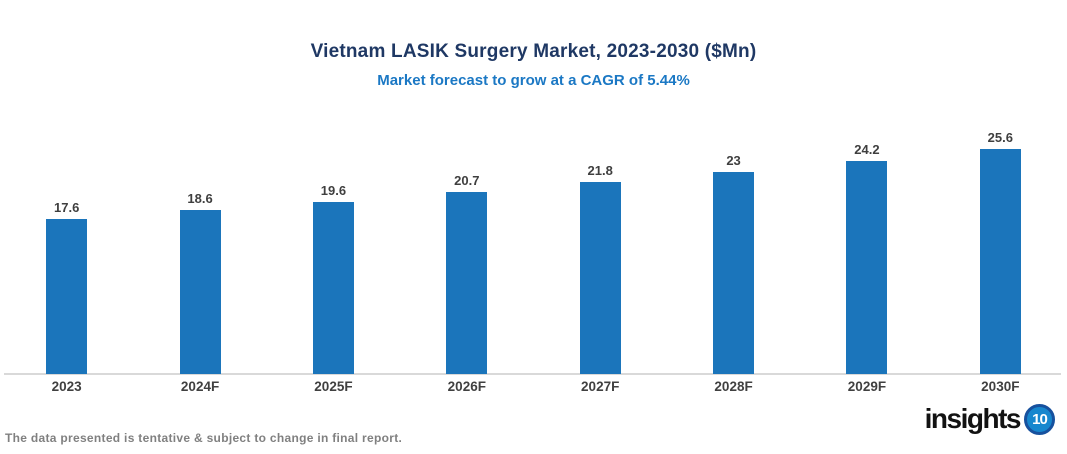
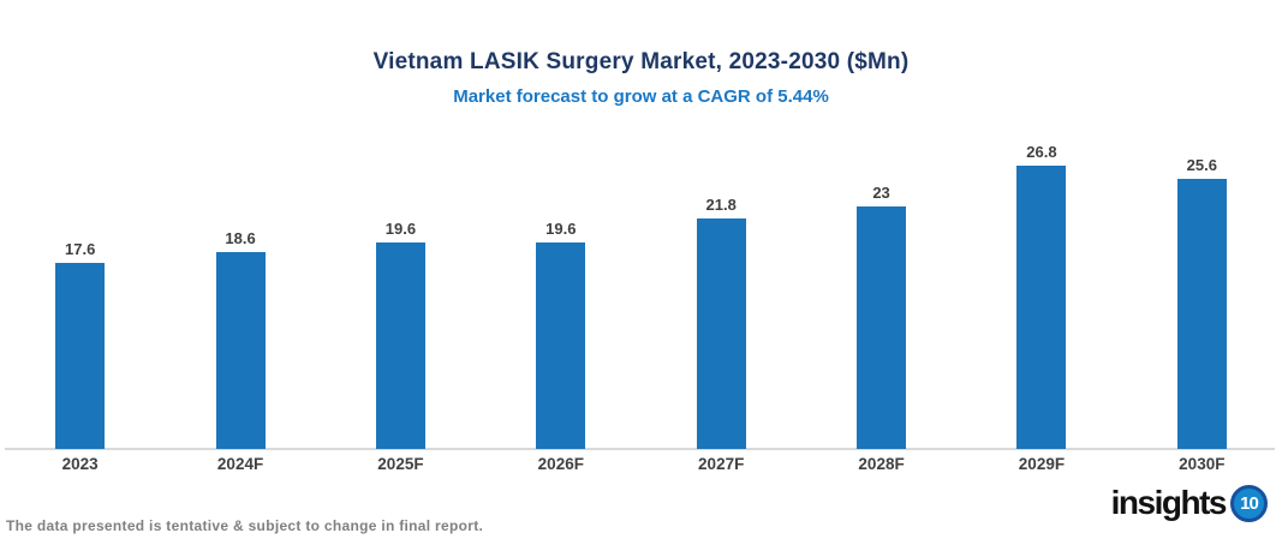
2026F: 20.7 -> 19.6
2029F: 24.2 -> 26.8
